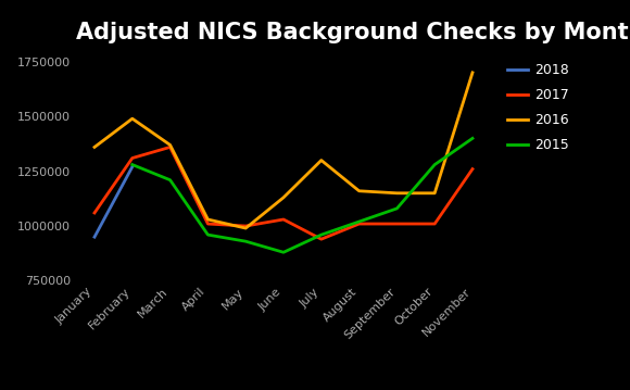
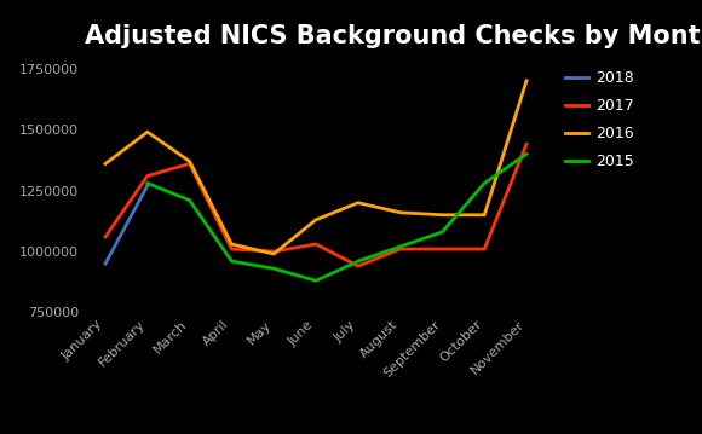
2016/July: 1300000 -> 1200000
2017/November: 1260000 -> 1440000
